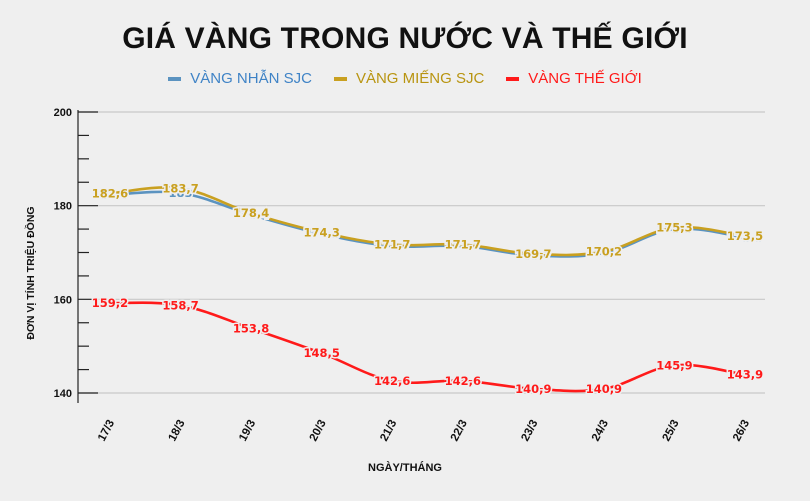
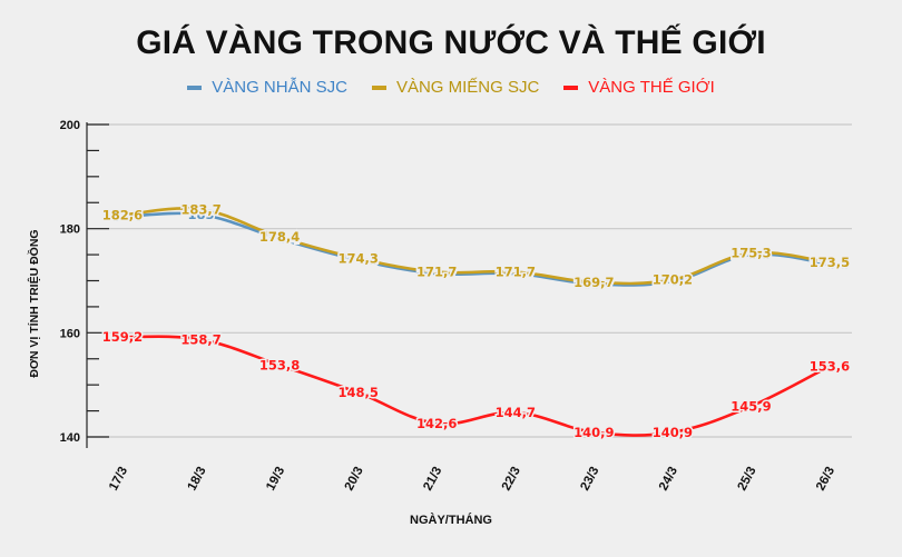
VÀNG THẾ GIỚI/22/3: 142,6 -> 144,7
VÀNG THẾ GIỚI/26/3: 143,9 -> 153,6
